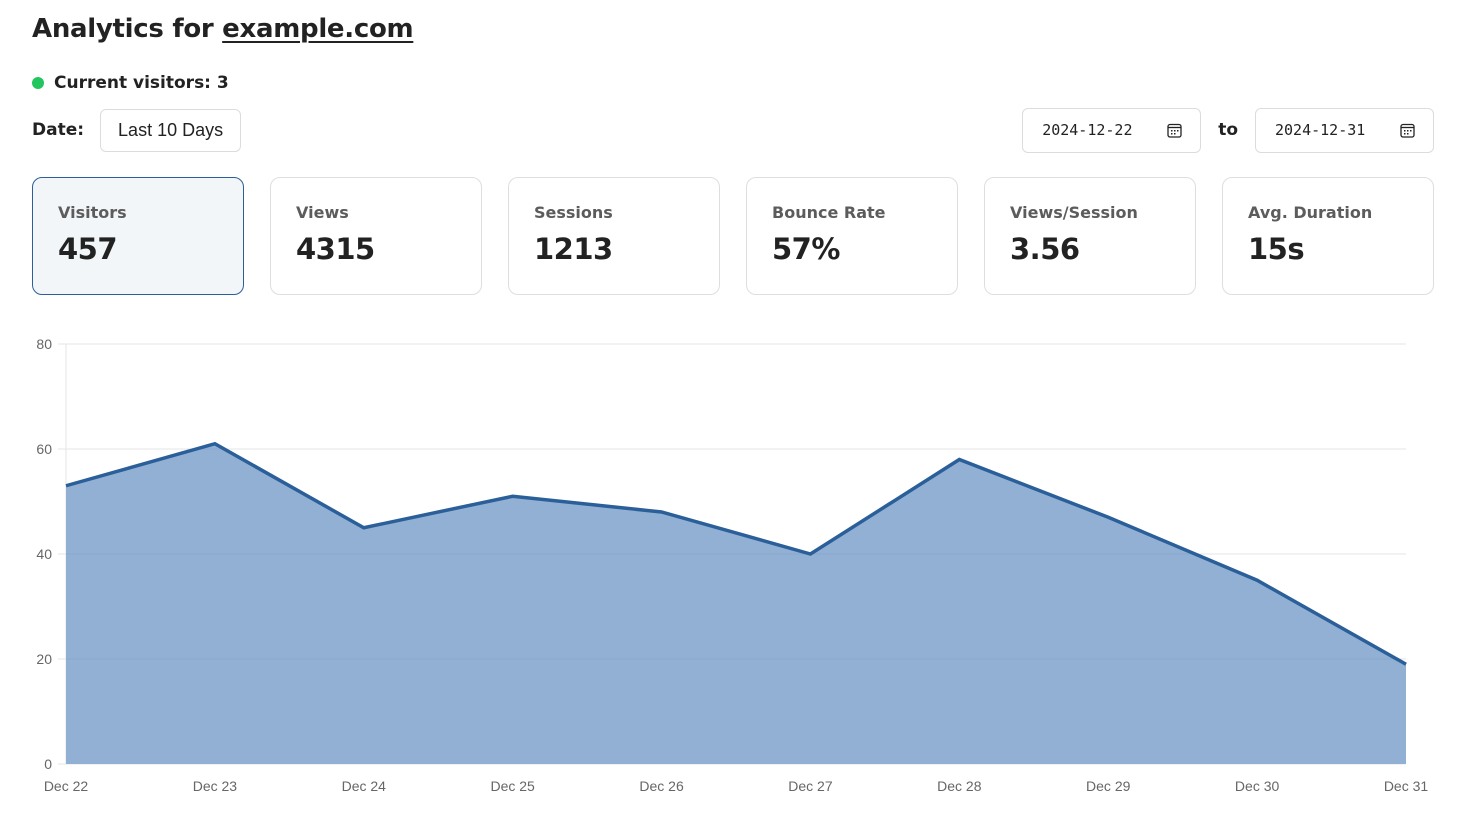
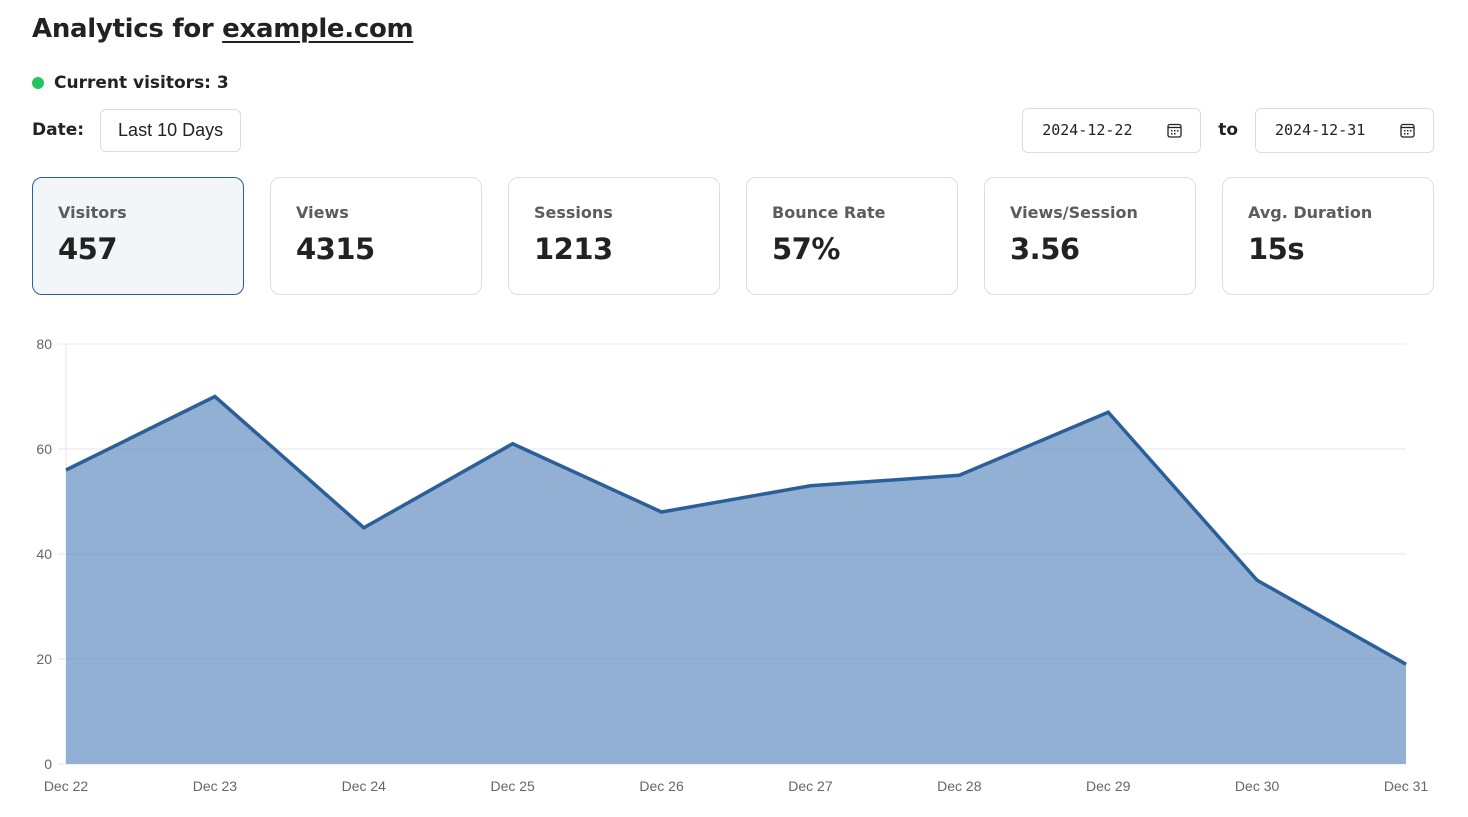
Dec 22: 53 -> 56
Dec 23: 61 -> 70
Dec 25: 51 -> 61
Dec 27: 40 -> 53
Dec 28: 58 -> 55
Dec 29: 47 -> 67
